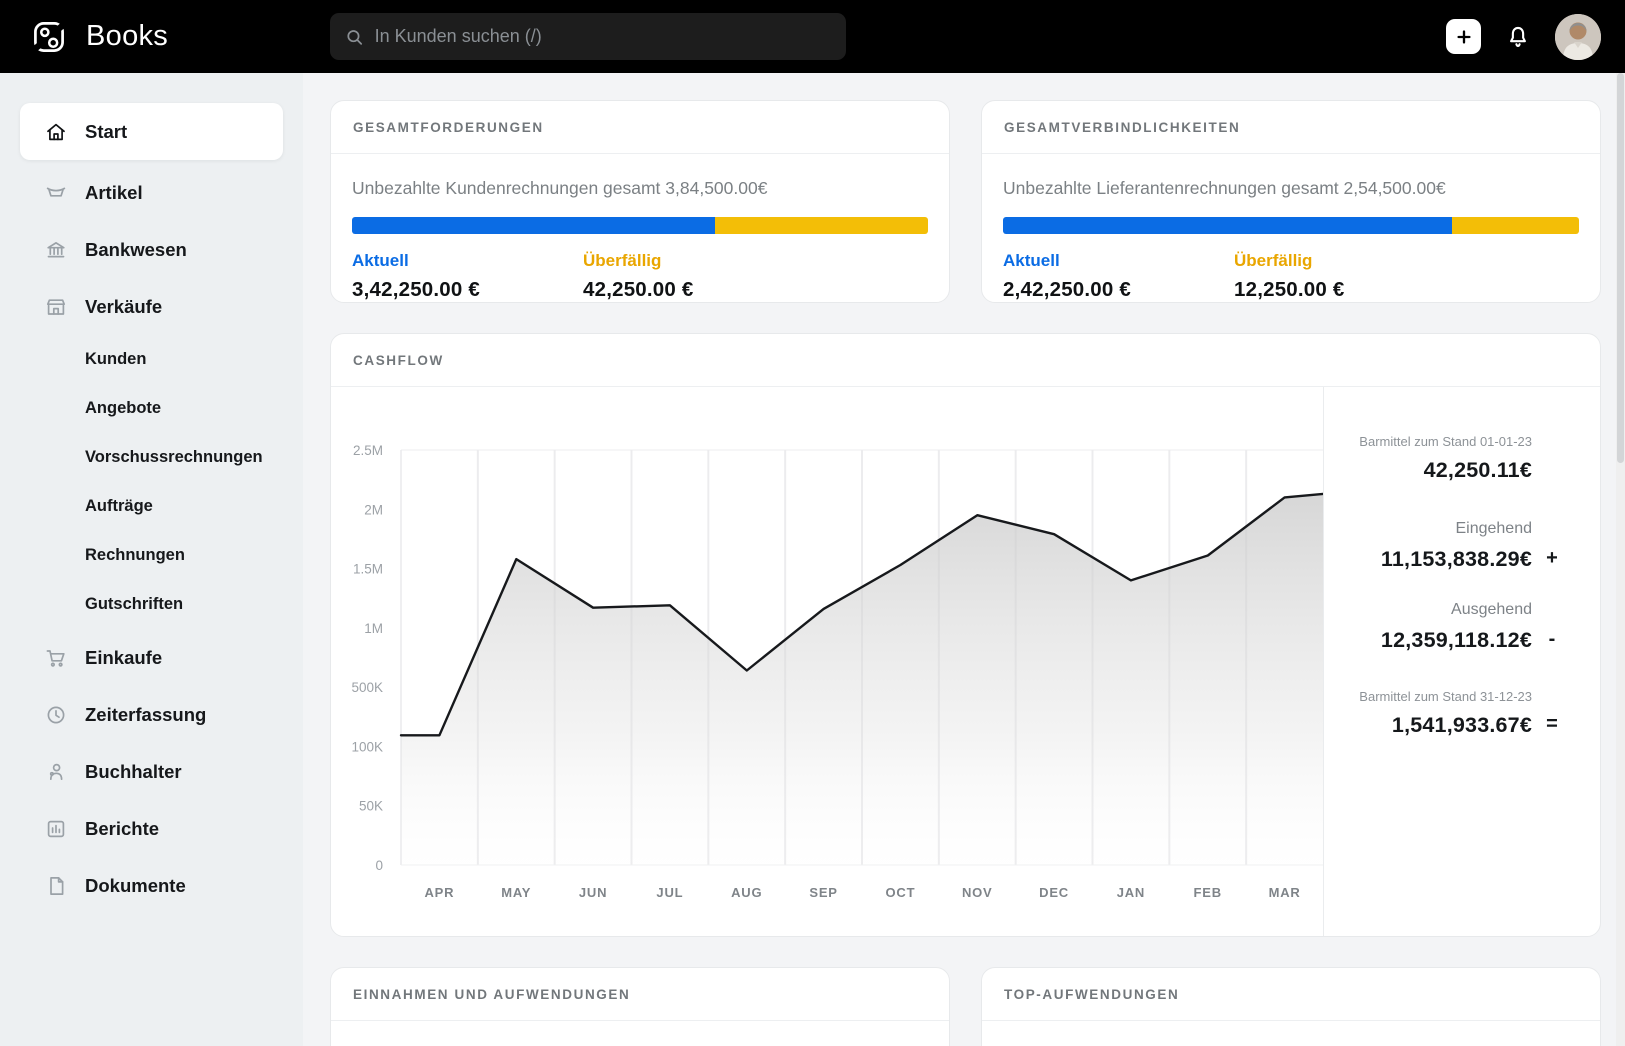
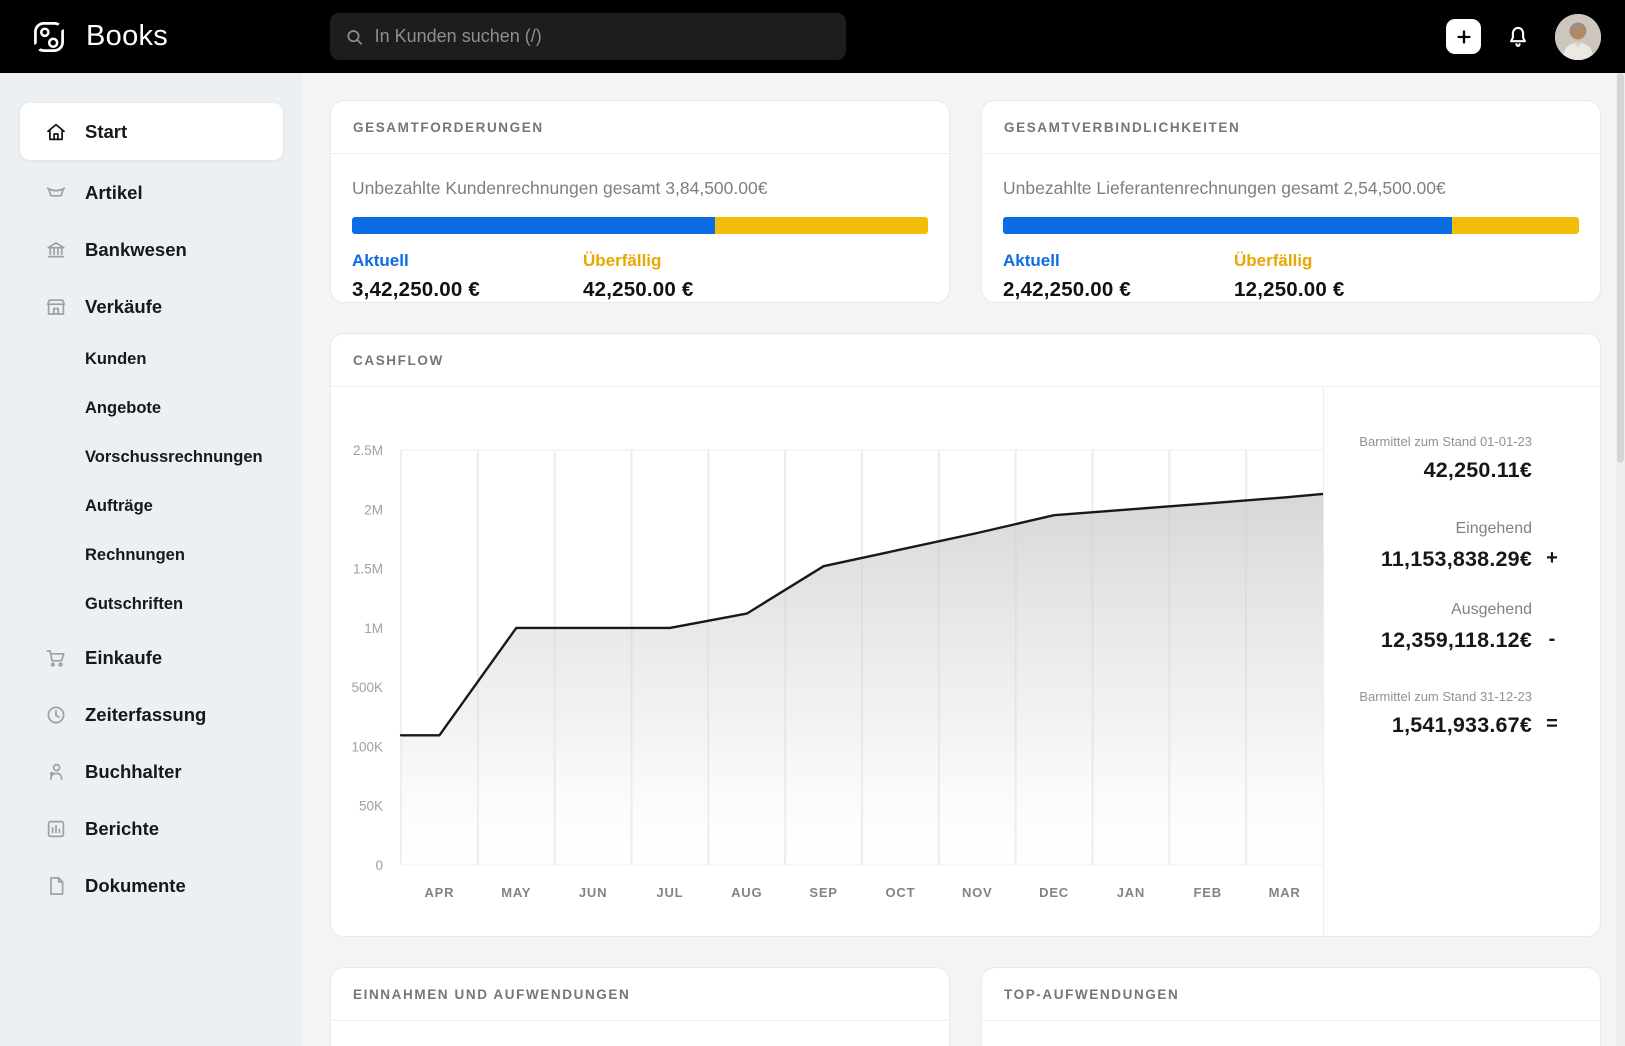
MAY: 1.58M -> 1.00M
JUN: 1.17M -> 1.00M
JUL: 1.19M -> 1.00M
AUG: 0.64M -> 1.12M
SEP: 1.16M -> 1.52M
OCT: 1.53M -> 1.66M
NOV: 1.95M -> 1.80M
DEC: 1.79M -> 1.95M
JAN: 1.40M -> 2.00M
FEB: 1.61M -> 2.05M
